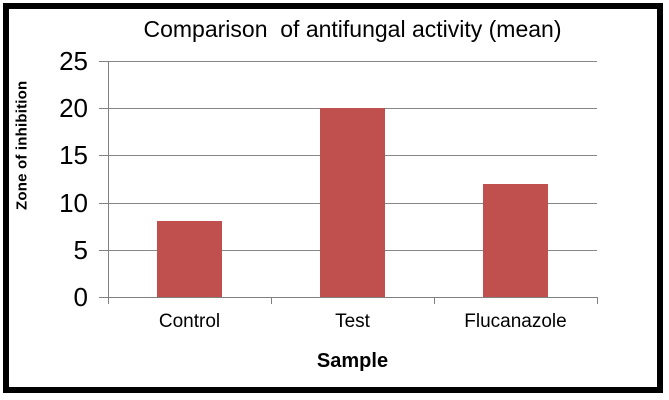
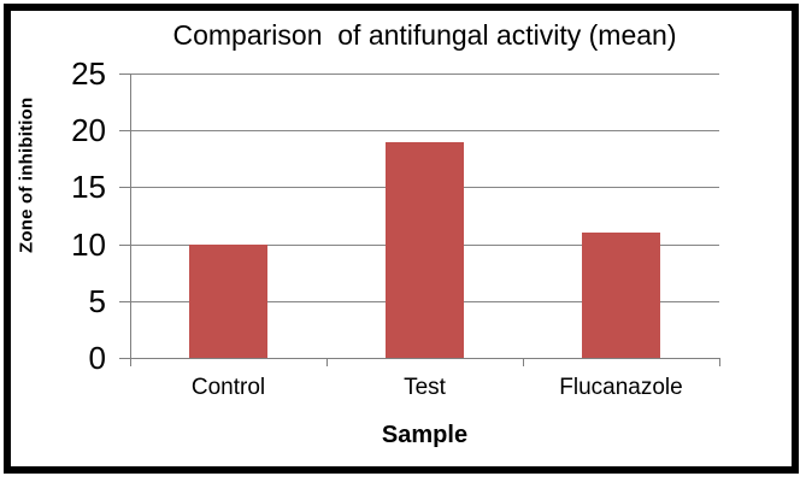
Control: 8 -> 10
Test: 20 -> 19
Flucanazole: 12 -> 11
